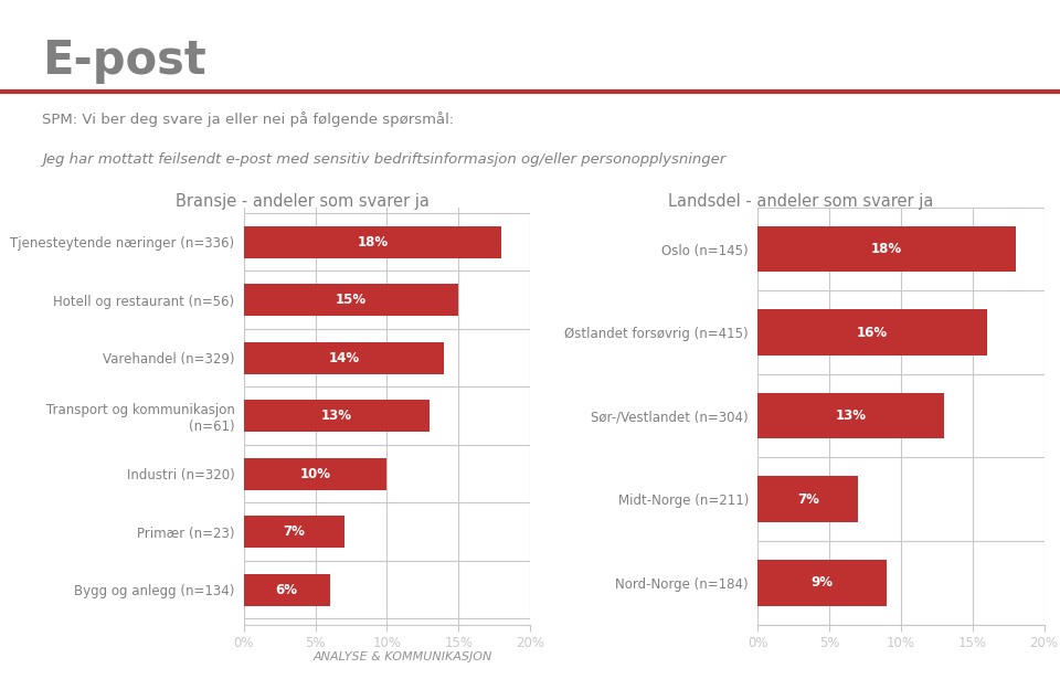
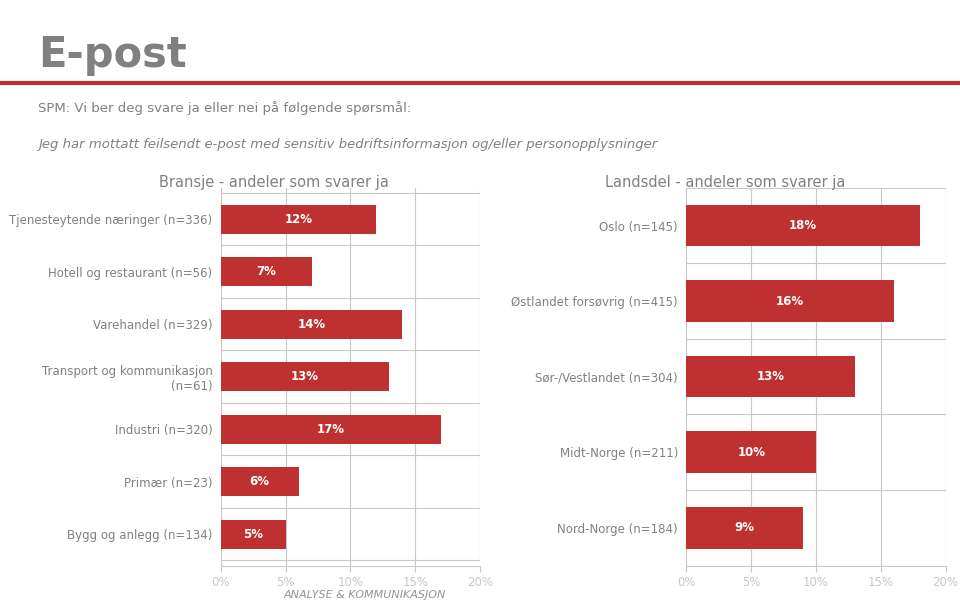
Tjenesteytende næringer (n=336): 18% -> 12%
Hotell og restaurant (n=56): 15% -> 7%
Industri (n=320): 10% -> 17%
Primær (n=23): 7% -> 6%
Bygg og anlegg (n=134): 6% -> 5%
Midt-Norge (n=211): 7% -> 10%
